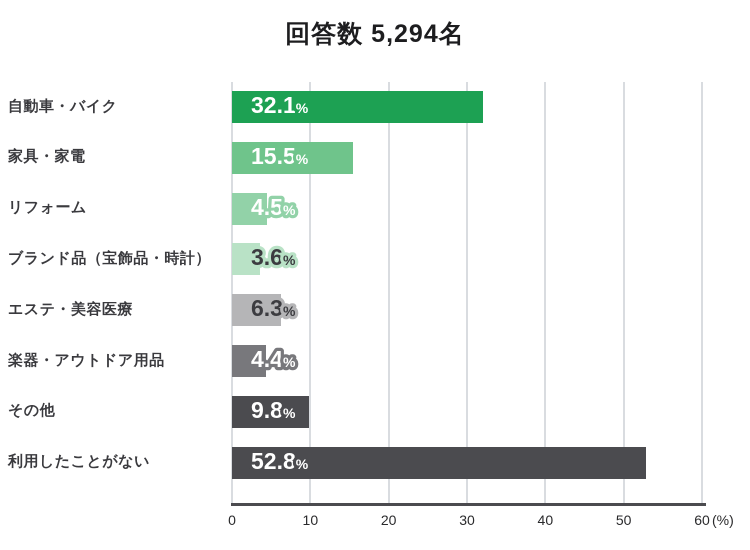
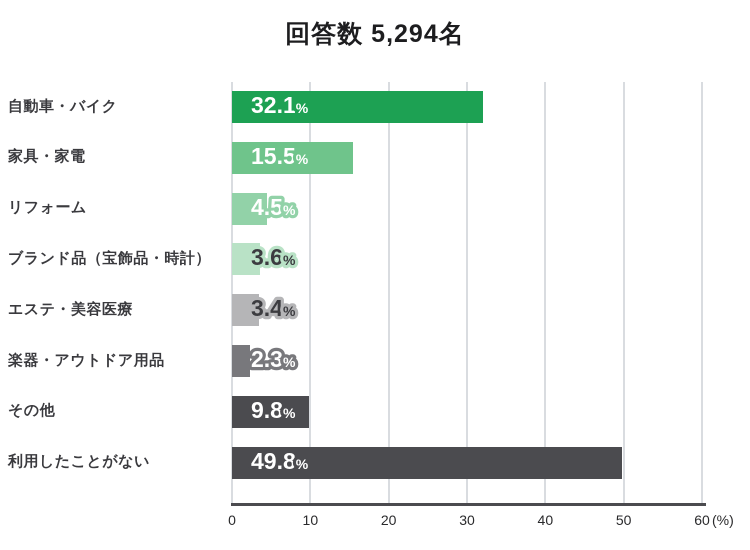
エステ・美容医療: 6.3 -> 3.4
楽器・アウトドア用品: 4.4 -> 2.3
利用したことがない: 52.8 -> 49.8
